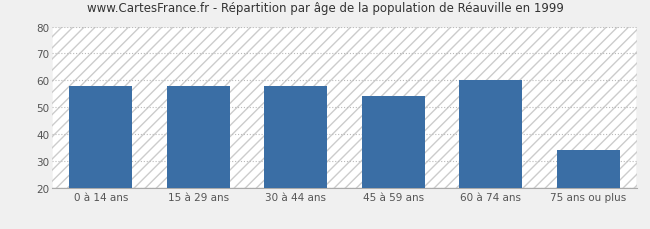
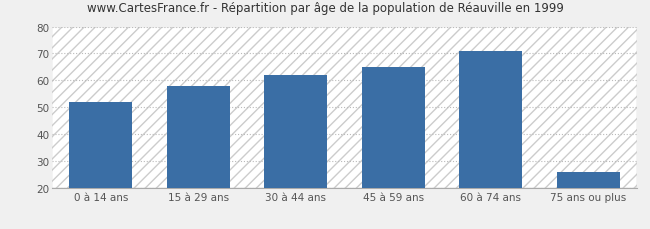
0 à 14 ans: 58 -> 52
30 à 44 ans: 58 -> 62
45 à 59 ans: 54 -> 65
60 à 74 ans: 60 -> 71
75 ans ou plus: 34 -> 26
